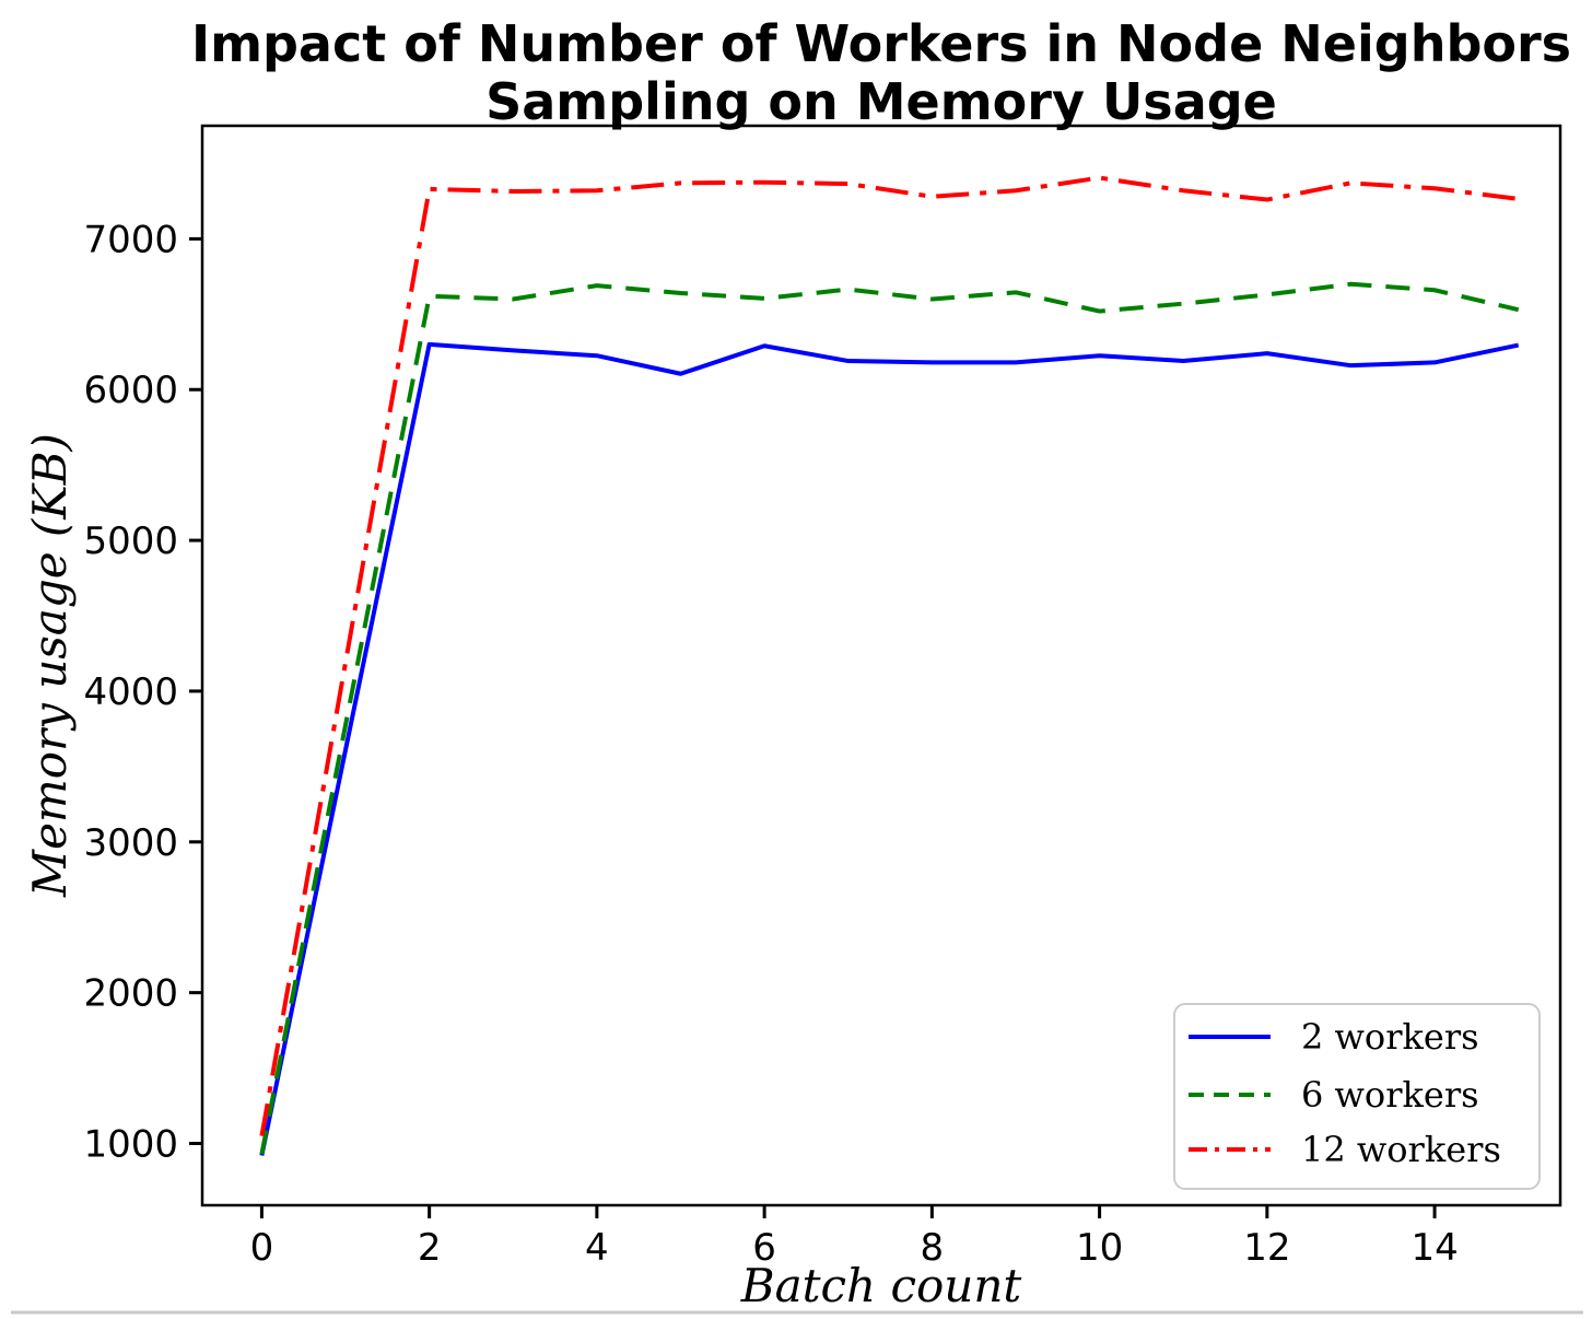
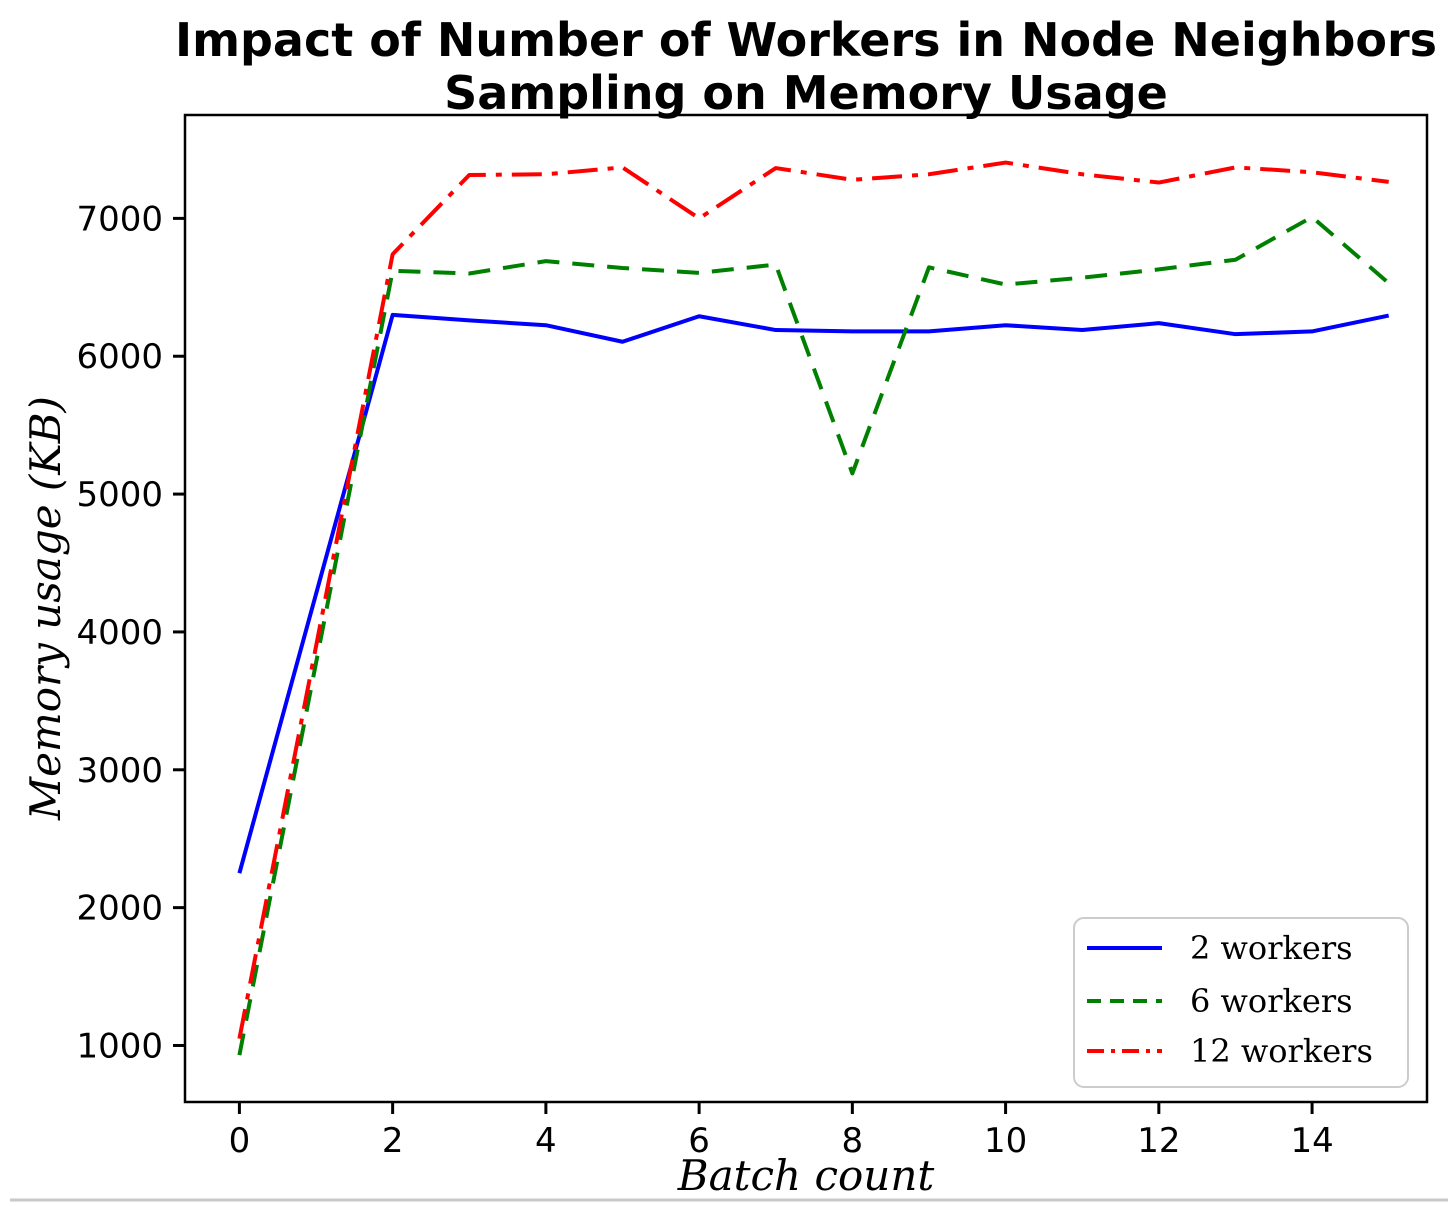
2 workers/0: 920 -> 2250
12 workers/2: 7330 -> 6740
12 workers/6: 7380 -> 7000
6 workers/8: 6600 -> 5150
6 workers/14: 6660 -> 7010
